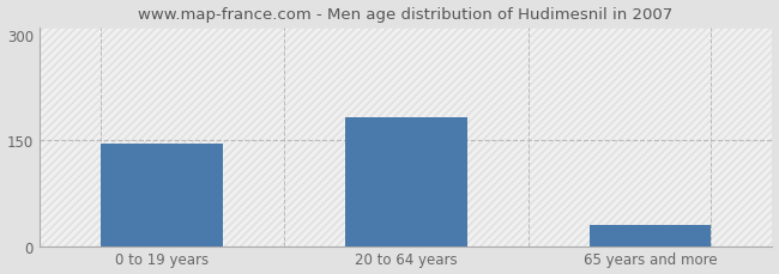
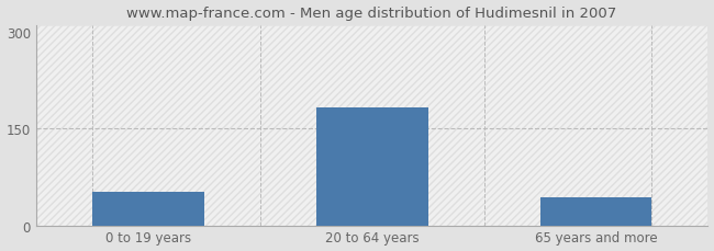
0 to 19 years: 145 -> 52
65 years and more: 30 -> 44
